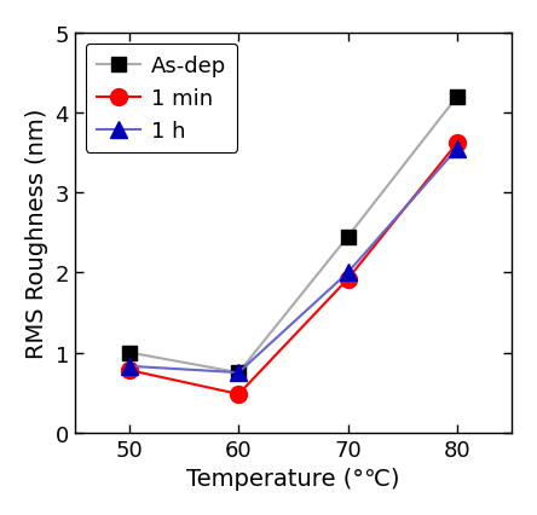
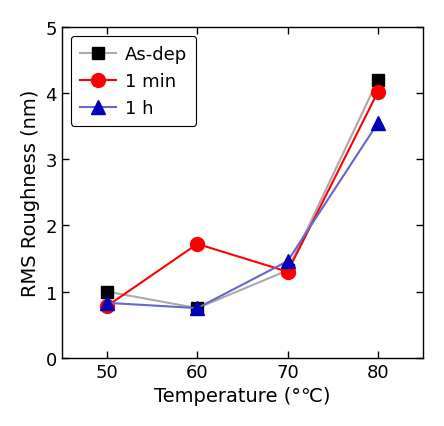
1 min/60: 0.48 -> 1.72
As-dep/70: 2.45 -> 1.32
1 min/70: 1.92 -> 1.30
1 h/70: 2.00 -> 1.46
1 min/80: 3.62 -> 4.02
